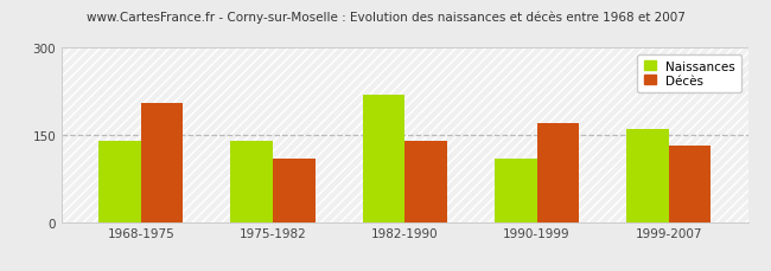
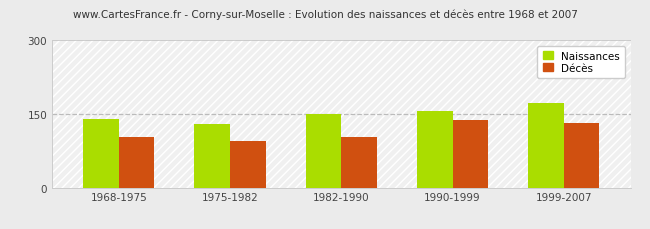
Décès/1968-1975: 205 -> 103
Naissances/1975-1982: 140 -> 129
Décès/1975-1982: 110 -> 95
Naissances/1982-1990: 220 -> 151
Décès/1982-1990: 140 -> 103
Naissances/1990-1999: 110 -> 157
Décès/1990-1999: 170 -> 137
Naissances/1999-2007: 160 -> 172
